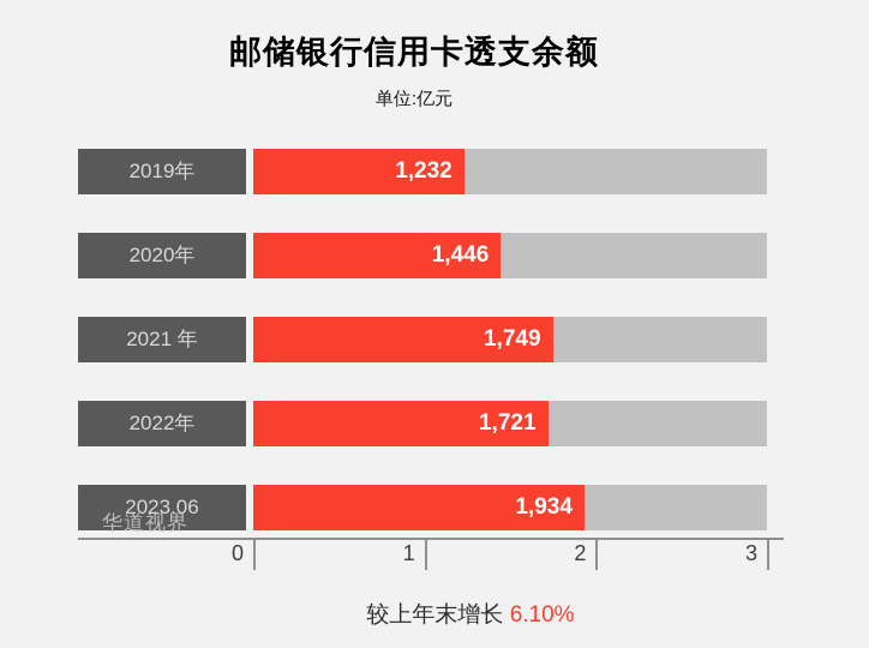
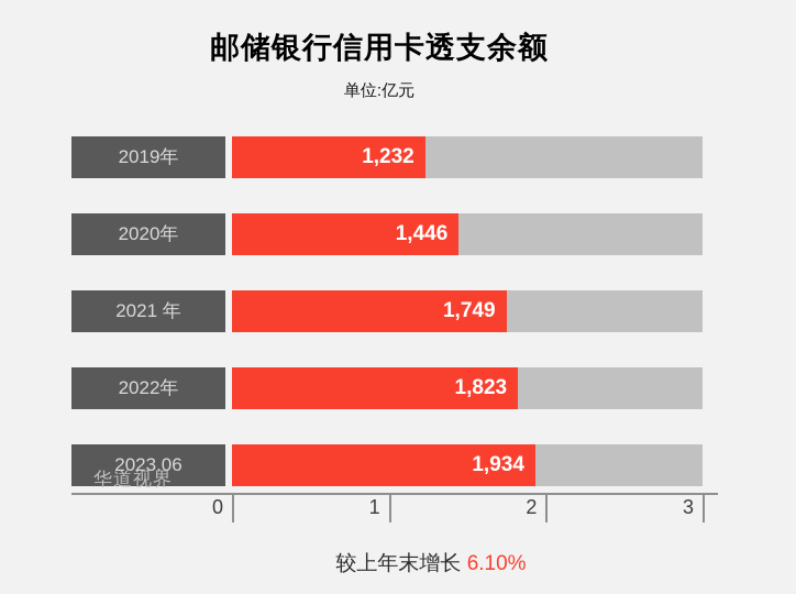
2022年: 1,721 -> 1,823
